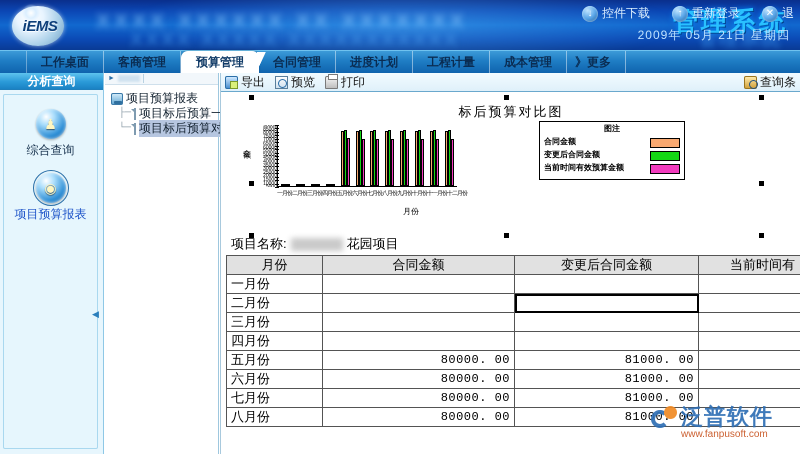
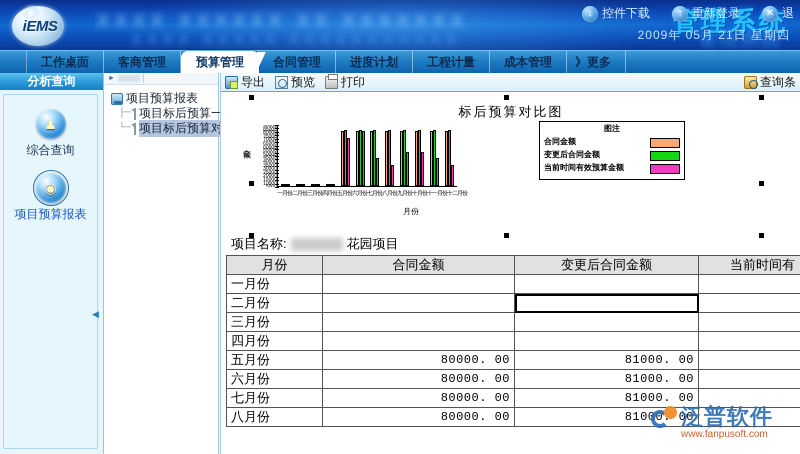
当前时间有效预算金额/六月份: 70000 -> 80000
当前时间有效预算金额/七月份: 70000 -> 40000
当前时间有效预算金额/八月份: 70000 -> 30000
当前时间有效预算金额/九月份: 70000 -> 50000
当前时间有效预算金额/十月份: 70000 -> 50000
当前时间有效预算金额/十一月份: 70000 -> 40000
当前时间有效预算金额/十二月份: 70000 -> 30000
